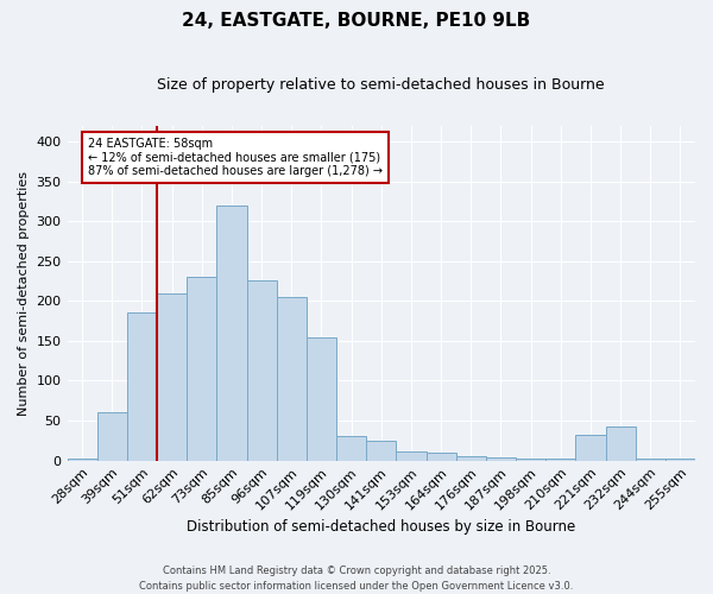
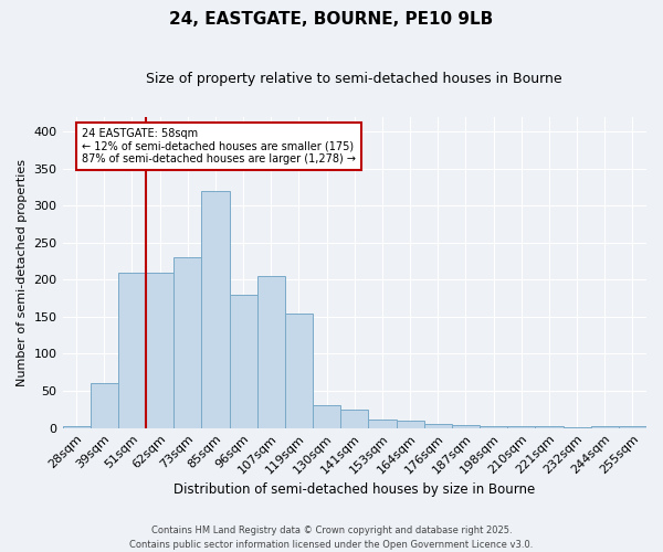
51sqm: 186 -> 210
96sqm: 226 -> 180
221sqm: 32 -> 2
232sqm: 42 -> 1
